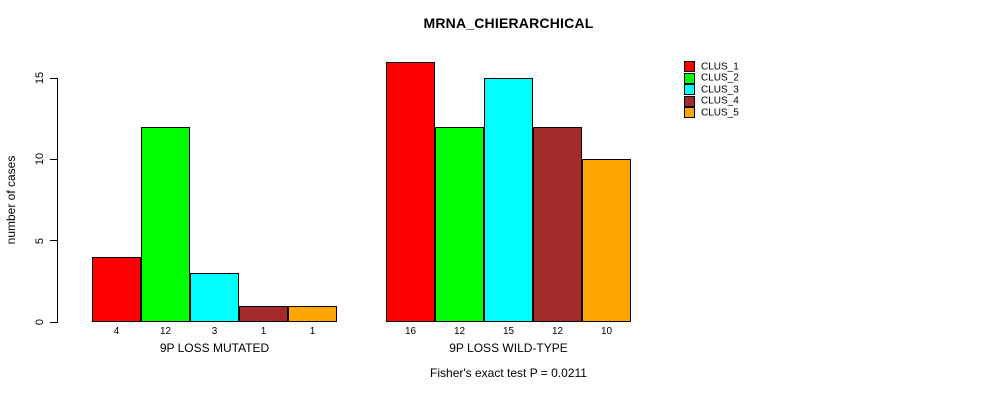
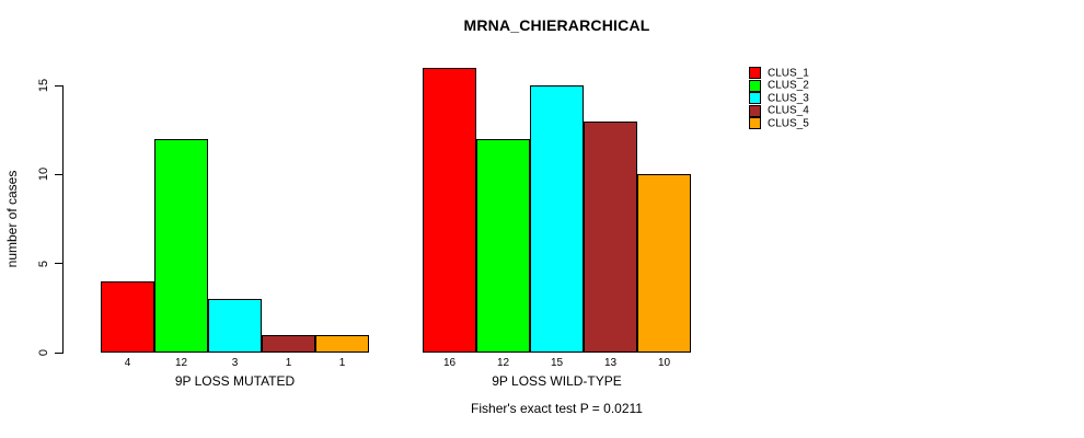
CLUS_4/9P LOSS WILD-TYPE: 12 -> 13
